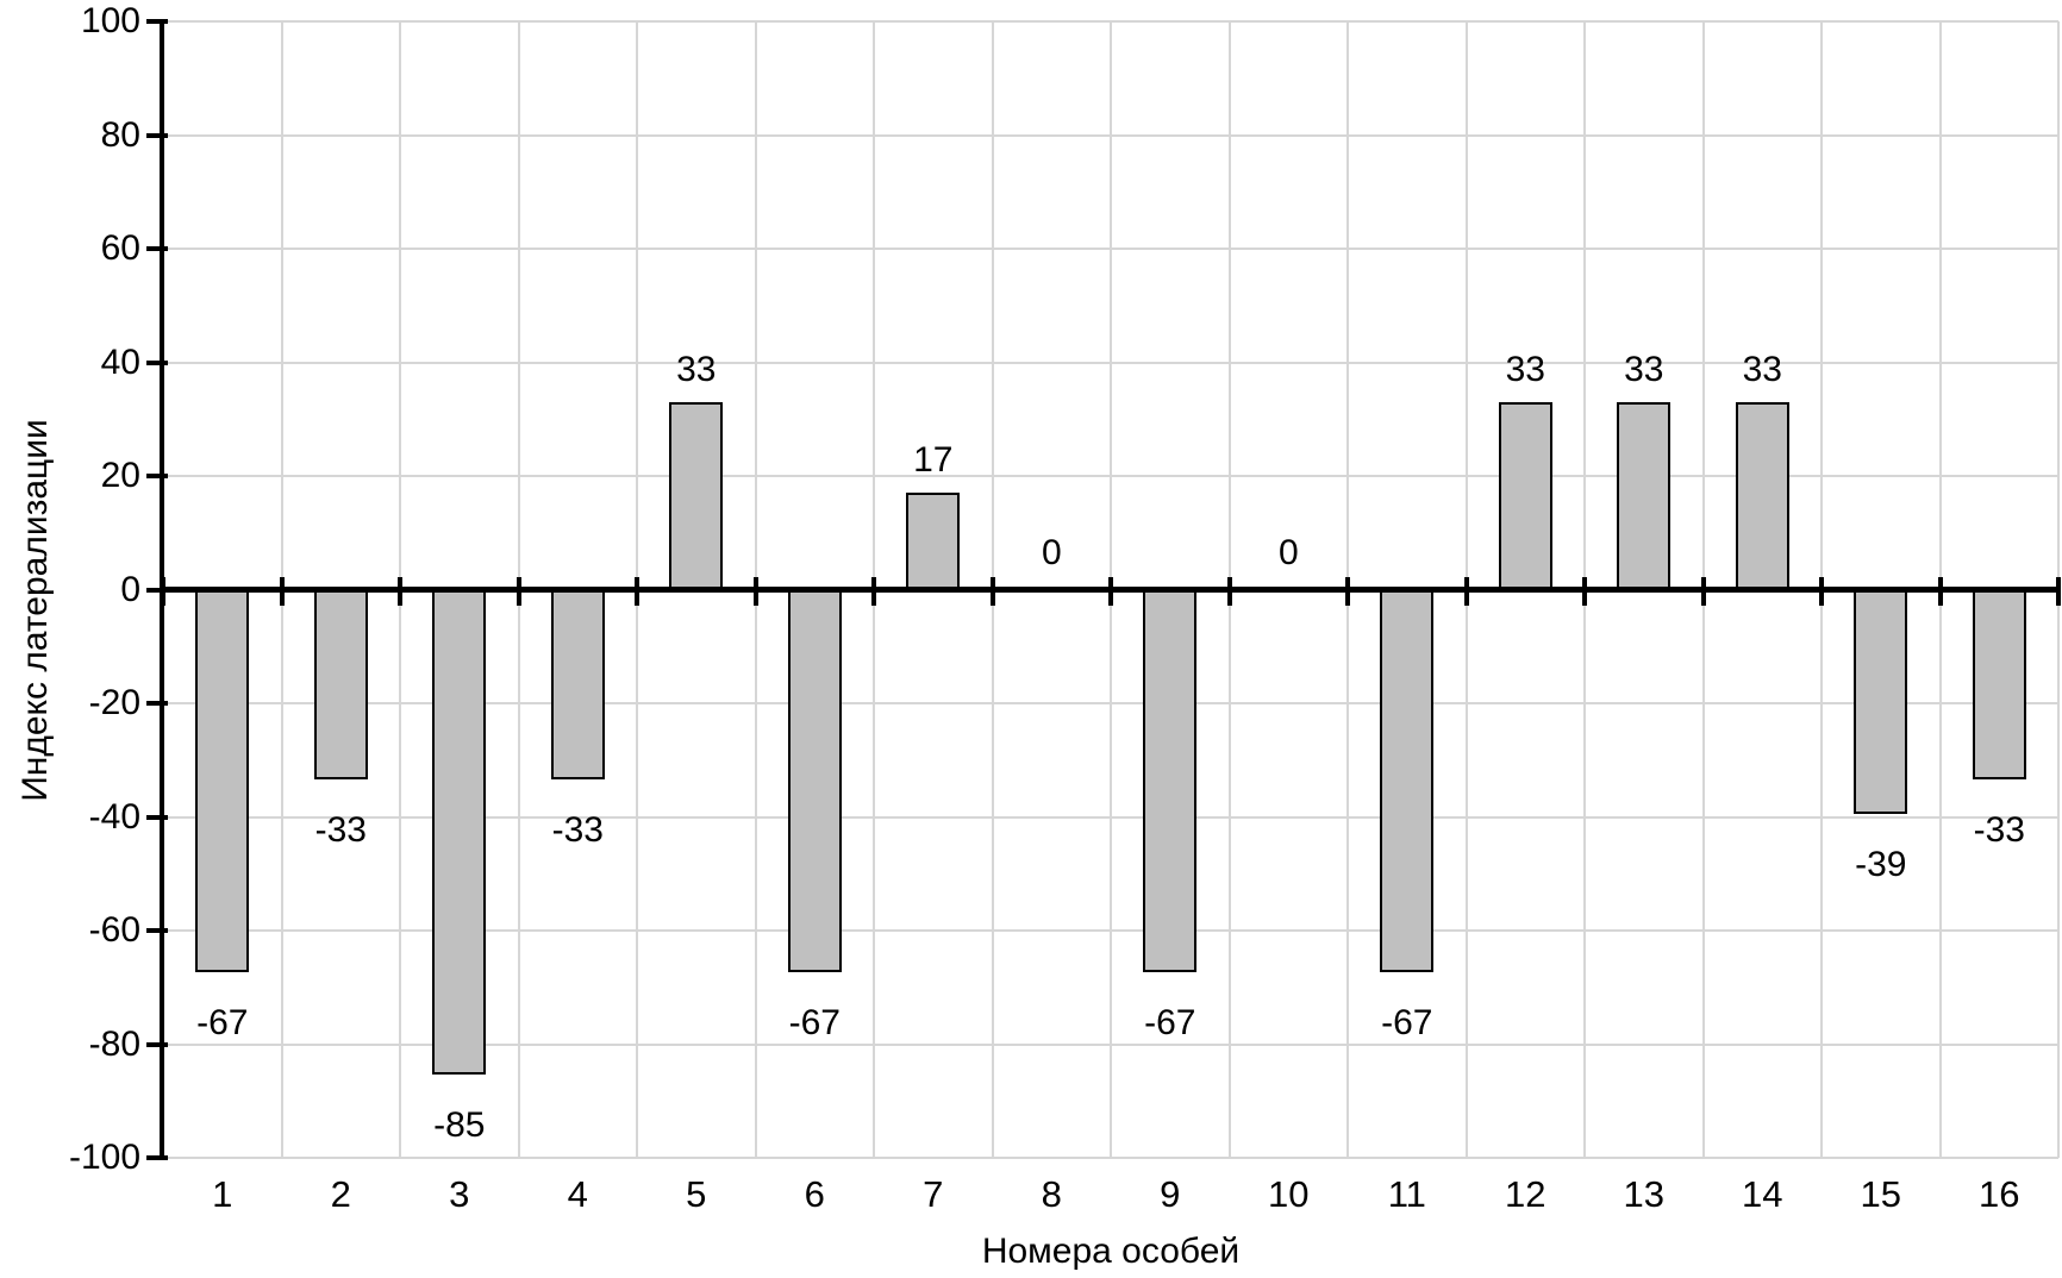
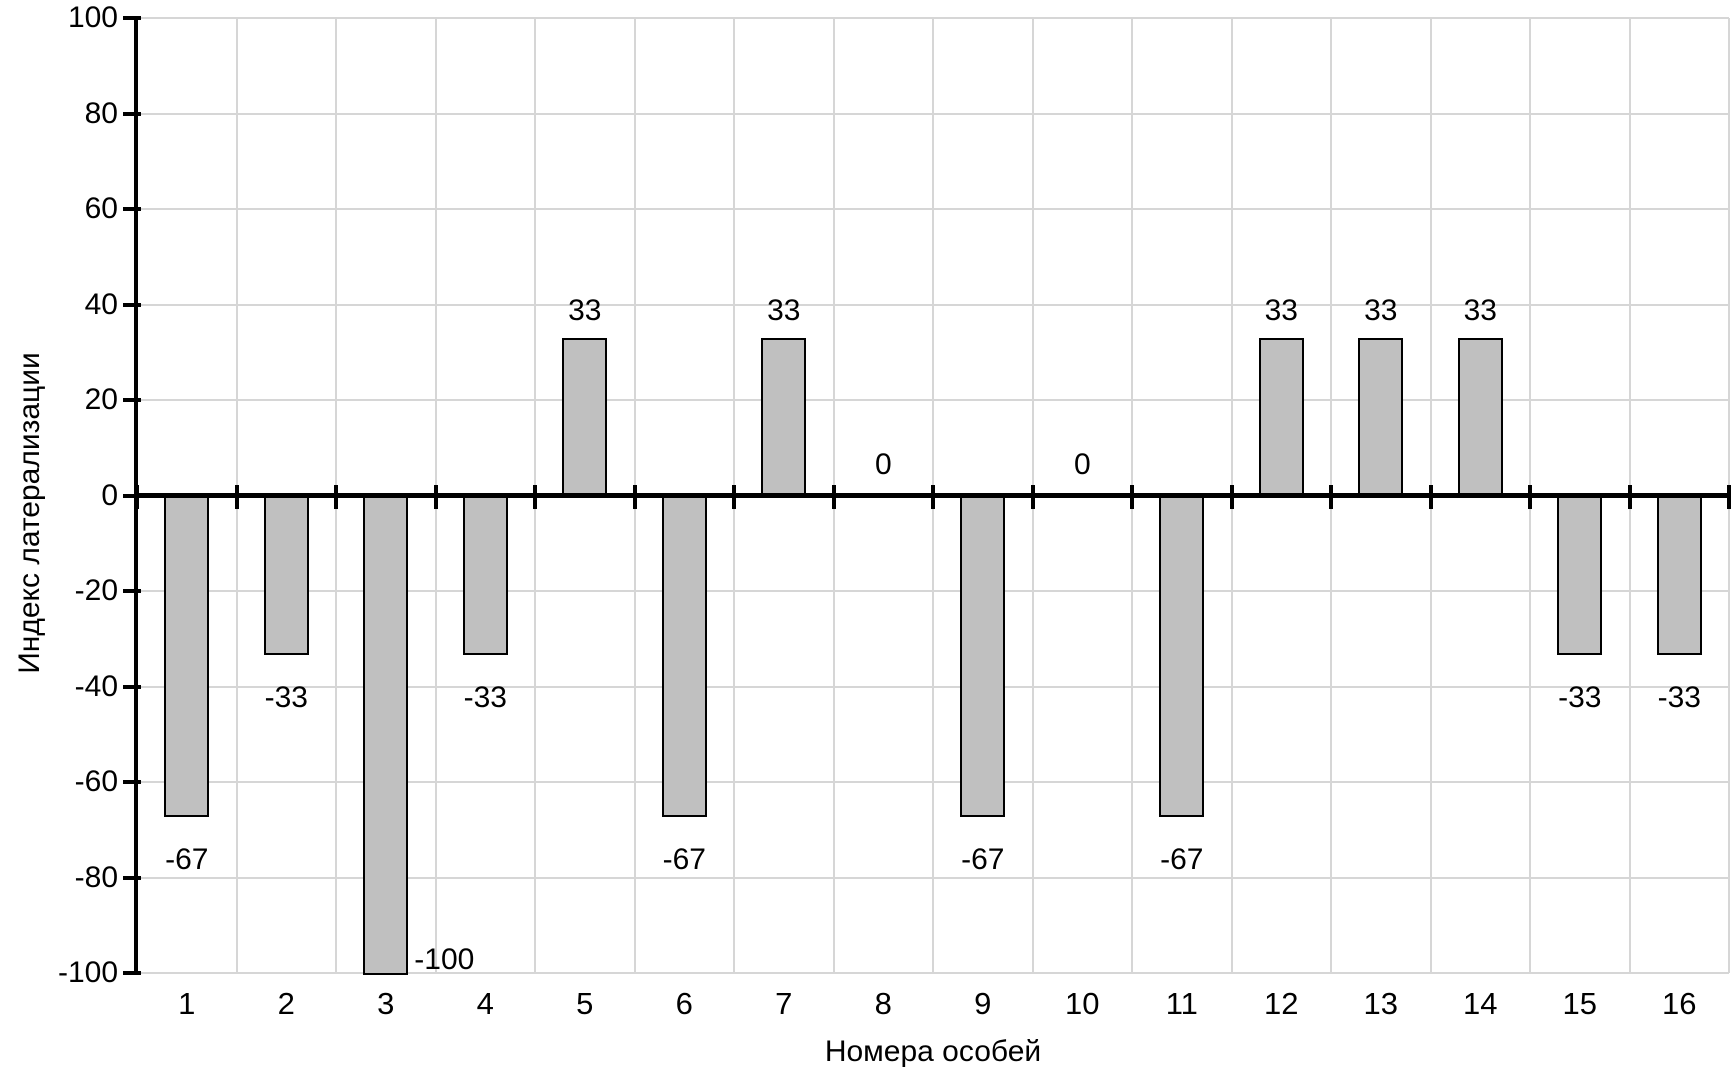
3: -85 -> -100
7: 17 -> 33
15: -39 -> -33
